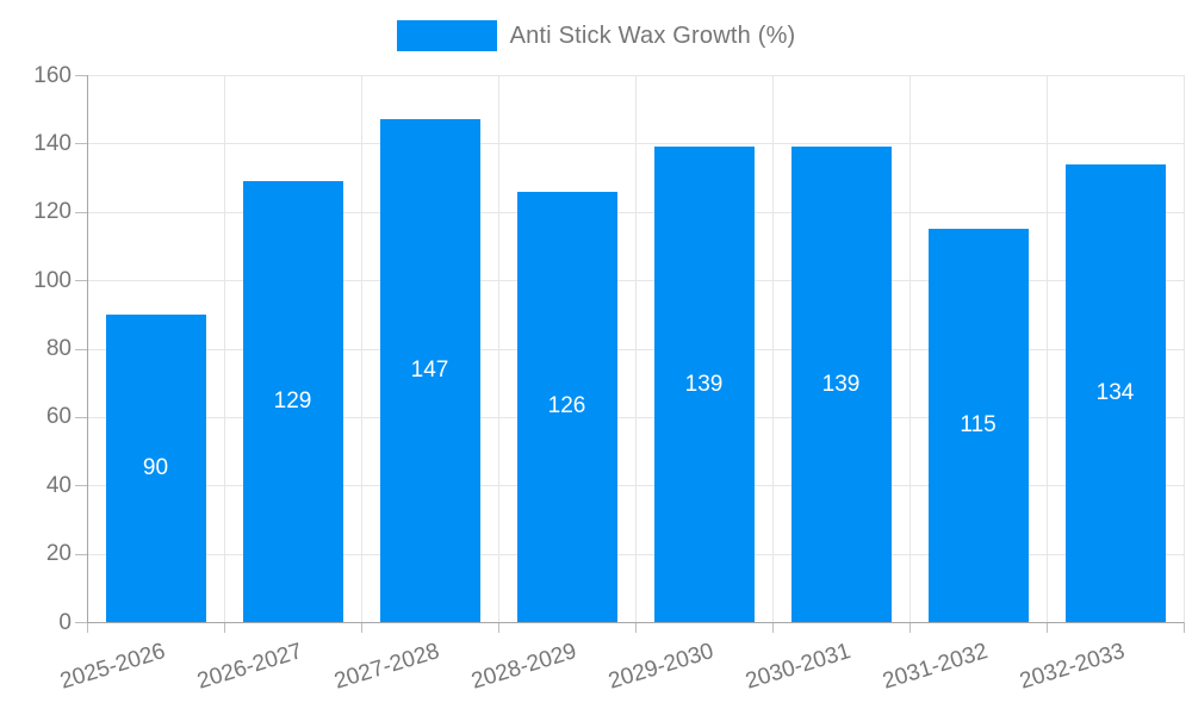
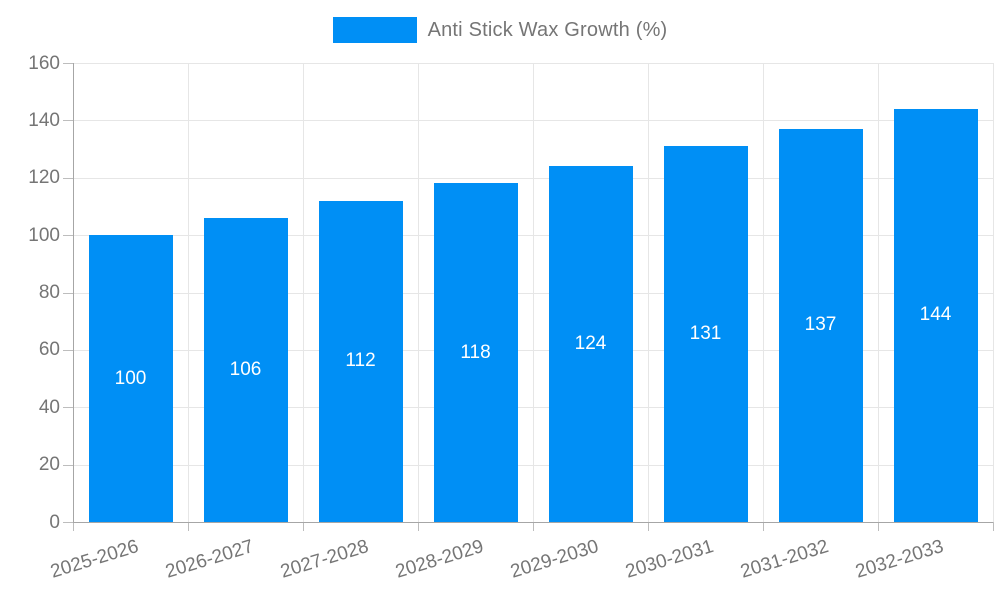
2025-2026: 90 -> 100
2026-2027: 129 -> 106
2027-2028: 147 -> 112
2028-2029: 126 -> 118
2029-2030: 139 -> 124
2030-2031: 139 -> 131
2031-2032: 115 -> 137
2032-2033: 134 -> 144
